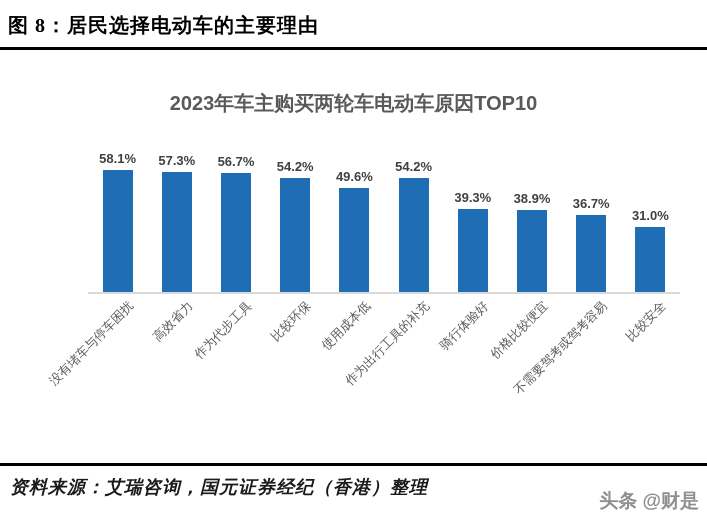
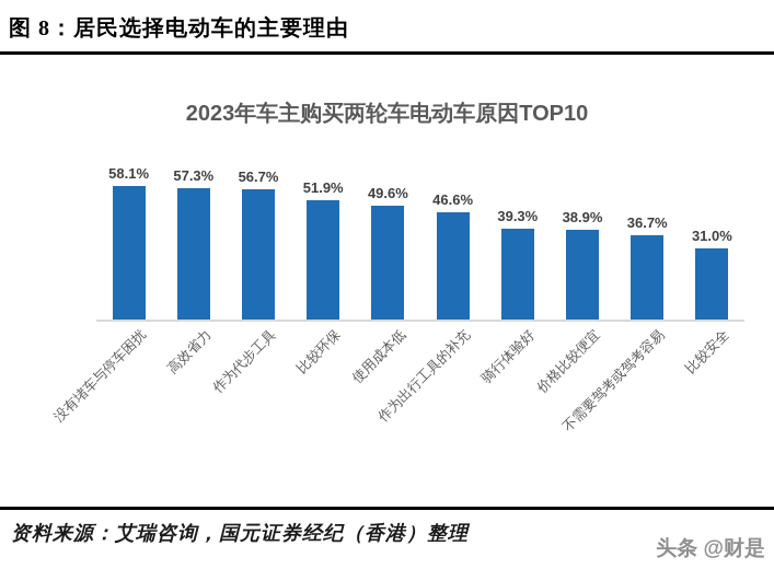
比较环保: 54.2% -> 51.9%
作为出行工具的补充: 54.2% -> 46.6%
